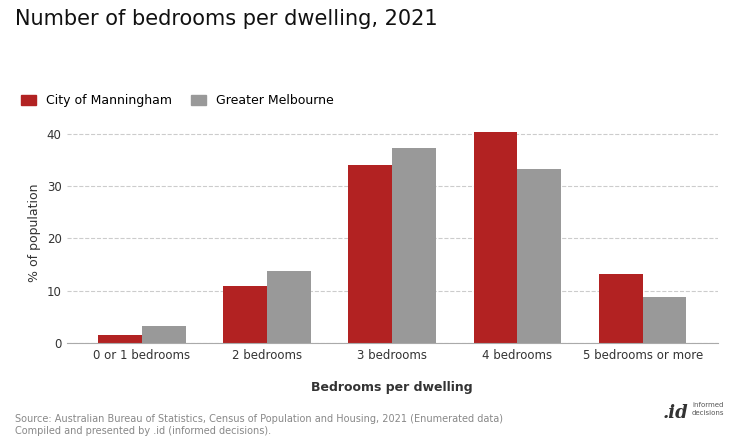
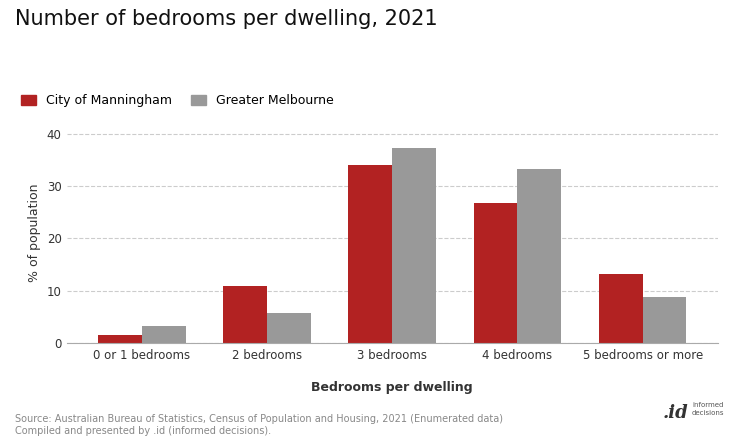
Greater Melbourne/2 bedrooms: 13.8 -> 5.8
City of Manningham/4 bedrooms: 40.3 -> 26.8
